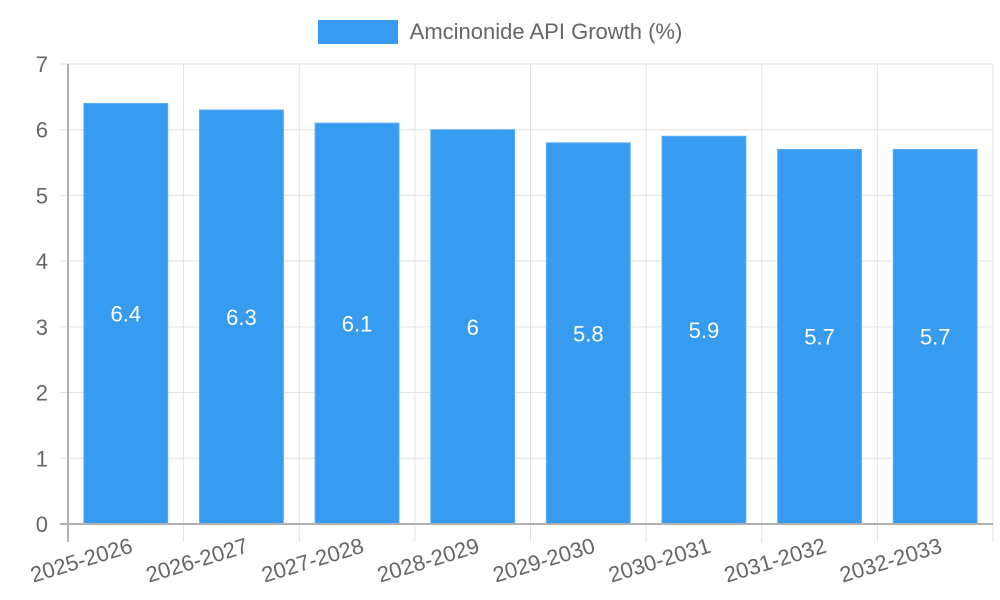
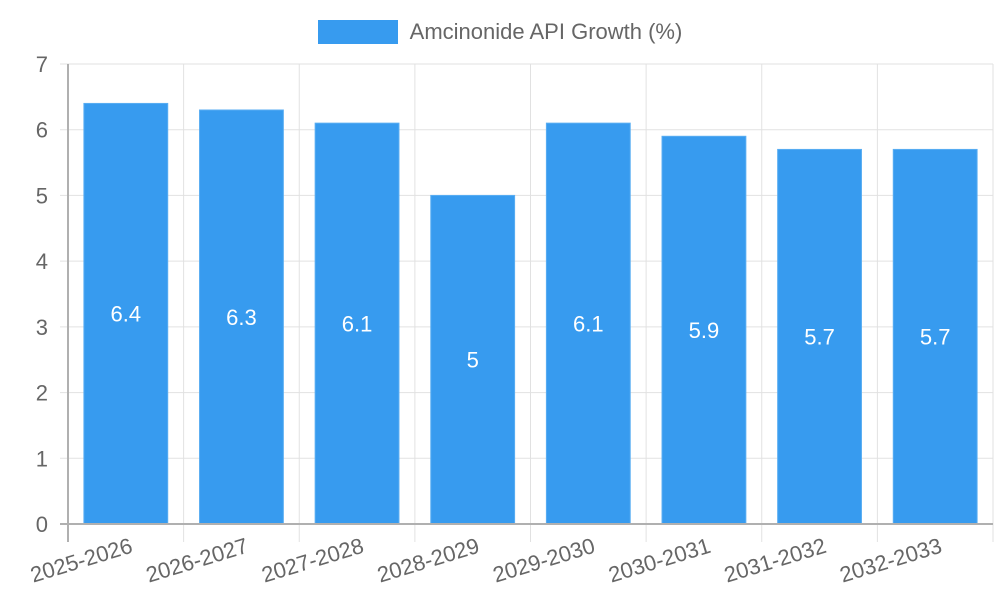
2028-2029: 6 -> 5
2029-2030: 5.8 -> 6.1
